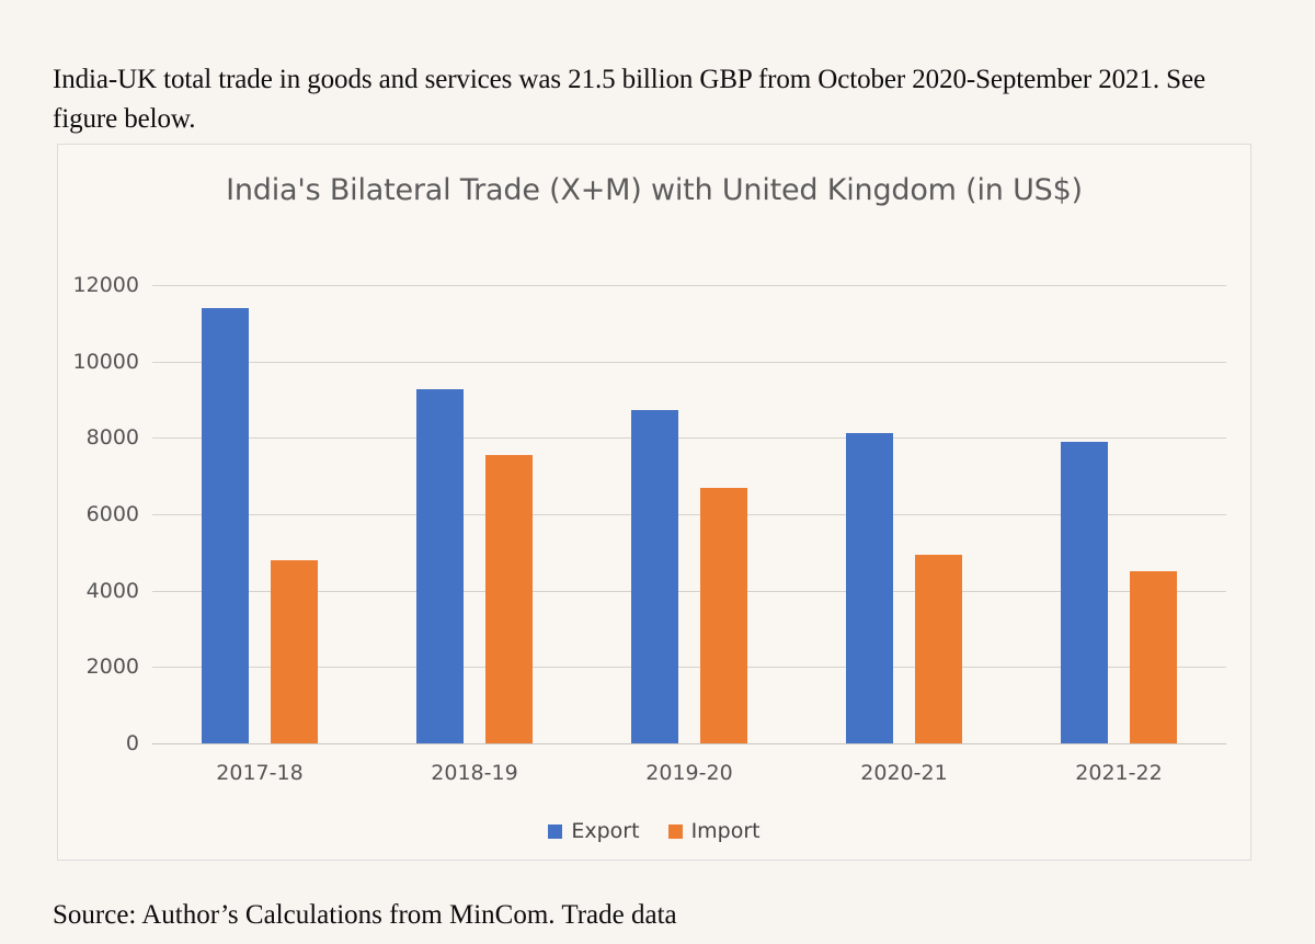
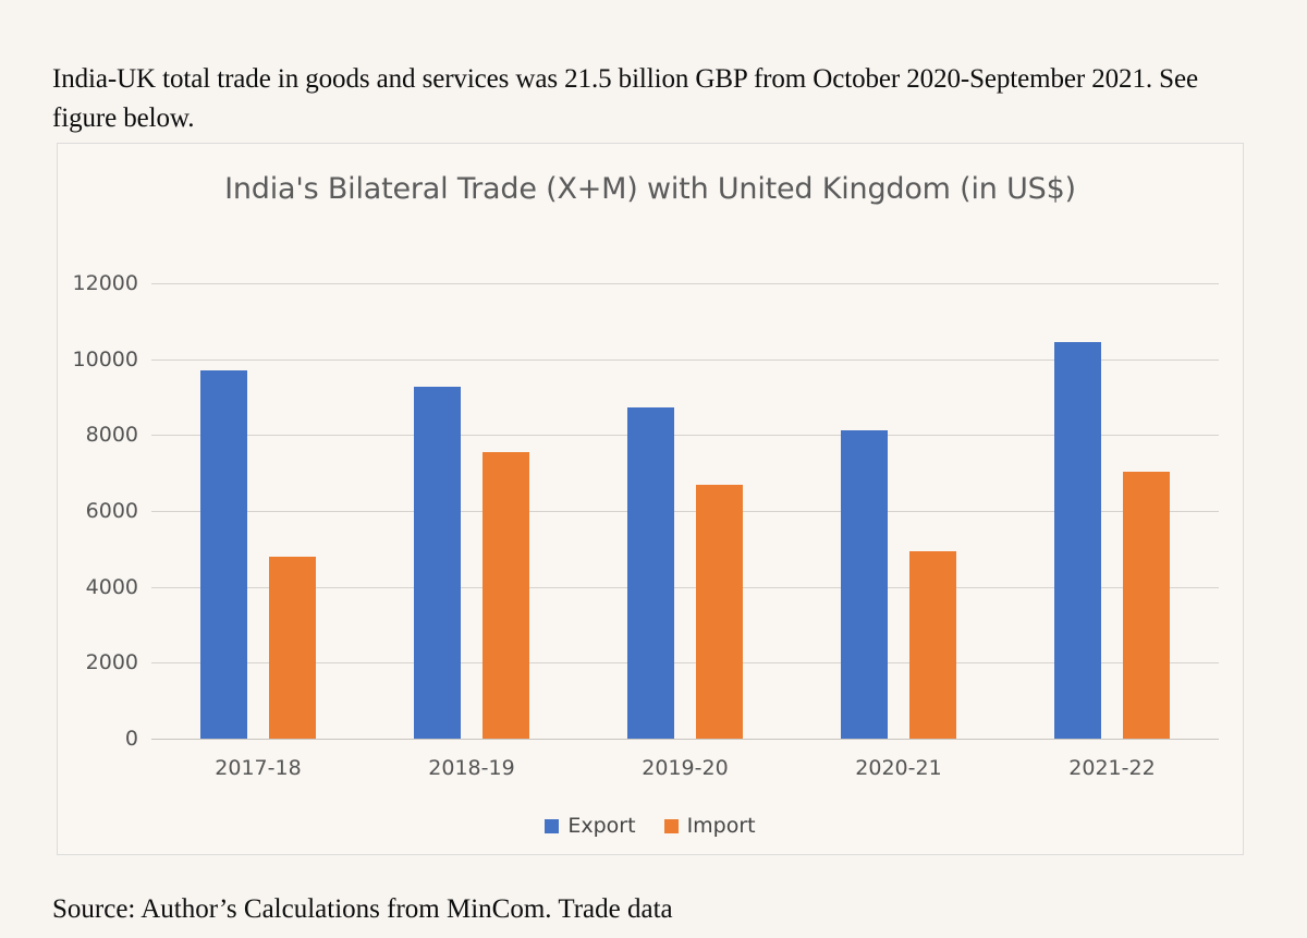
Export/2017-18: 11400 -> 9700
Export/2021-22: 7900 -> 10400
Import/2021-22: 4500 -> 7000
